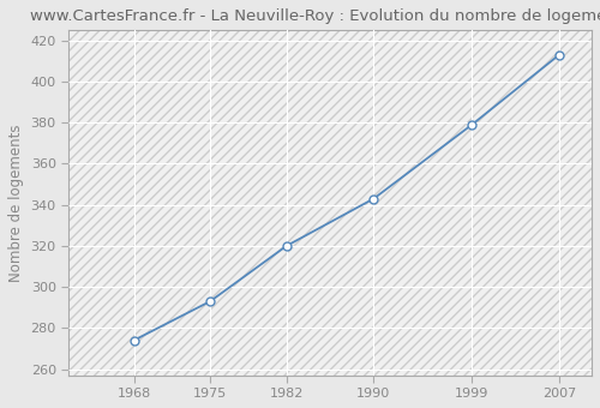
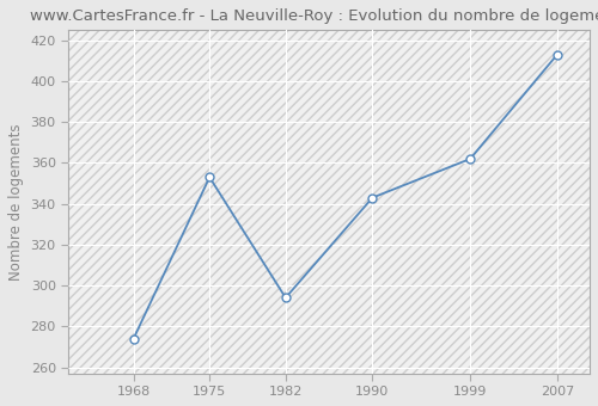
1975: 293 -> 353
1982: 320 -> 294
1999: 379 -> 362
